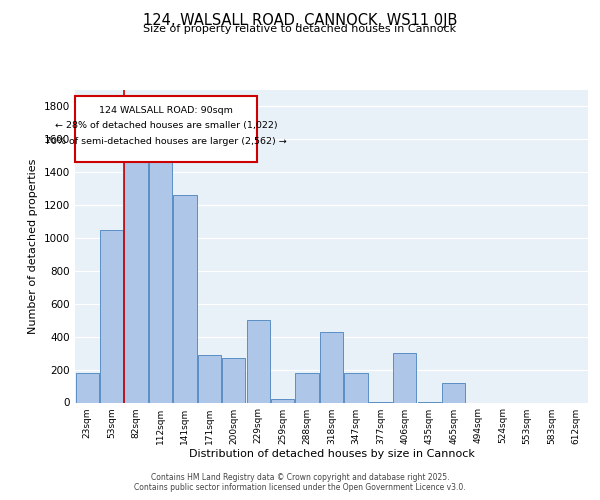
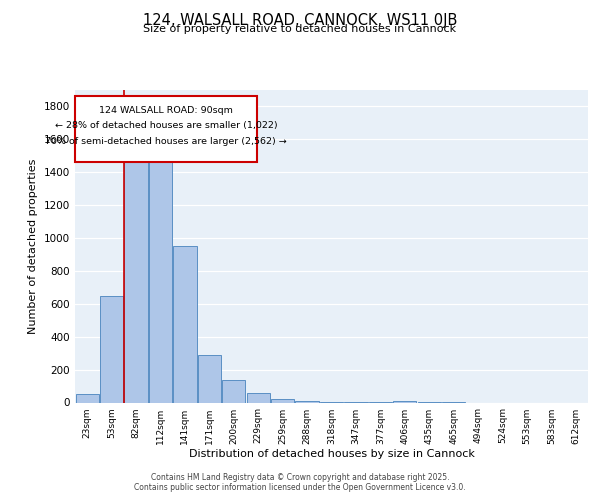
23sqm: 180 -> 50
53sqm: 1050 -> 650
141sqm: 1260 -> 950
200sqm: 270 -> 140
229sqm: 500 -> 60
288sqm: 180 -> 10
318sqm: 430 -> 0
347sqm: 180 -> 0
406sqm: 300 -> 10
465sqm: 120 -> 0
